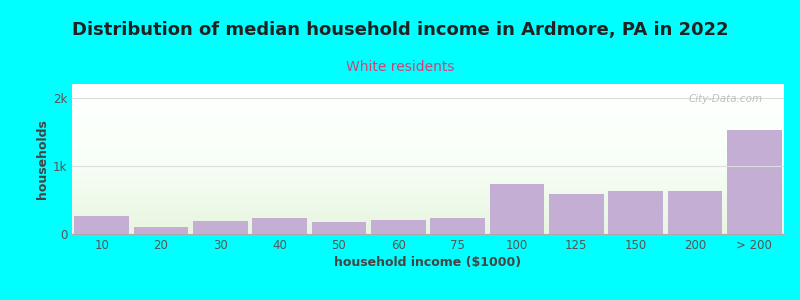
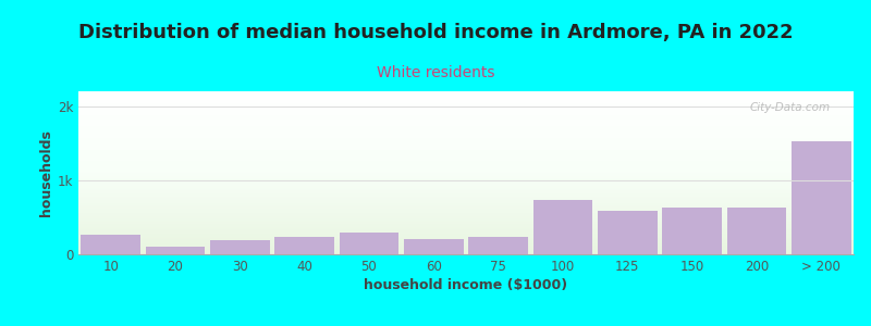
50: 0.18k -> 0.30k
